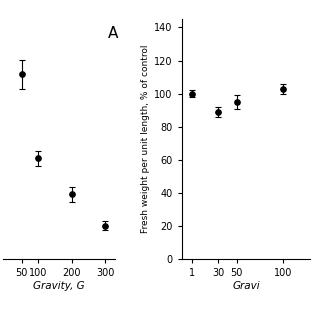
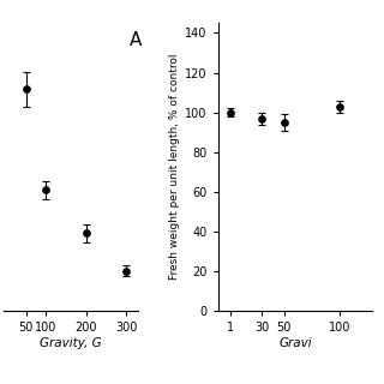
30: 89 -> 97
